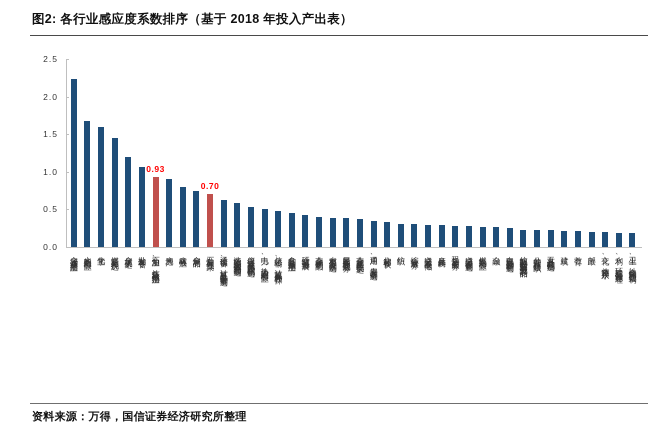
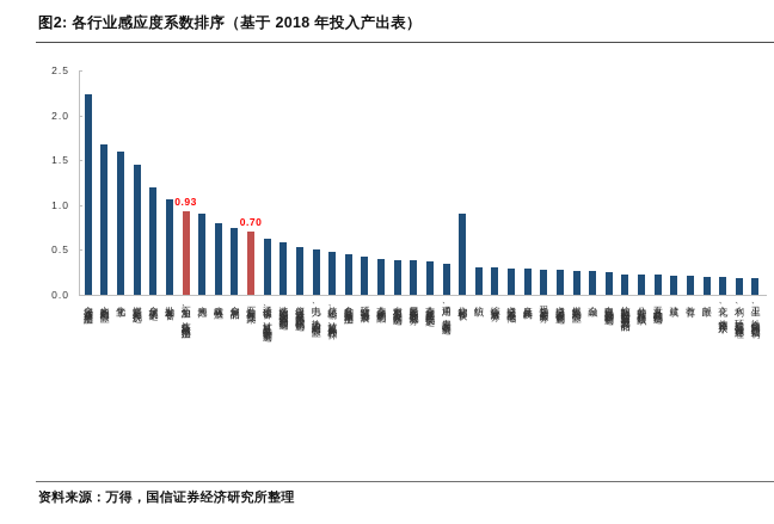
住宿和餐饮: 0.3 -> 0.9
